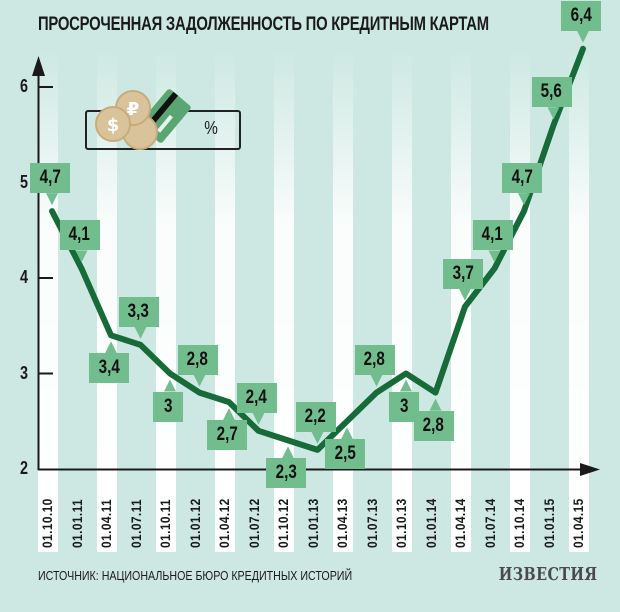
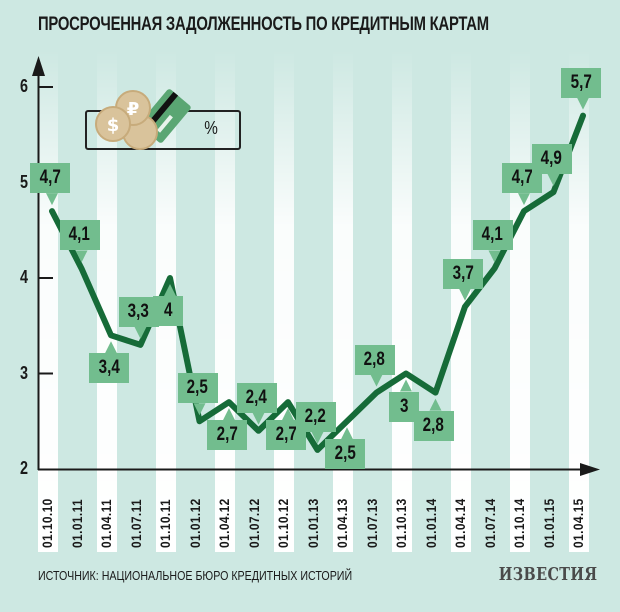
01.10.11: 3 -> 4
01.01.12: 2,8 -> 2,5
01.10.12: 2,3 -> 2,7
01.01.15: 5,6 -> 4,9
01.04.15: 6,4 -> 5,7
